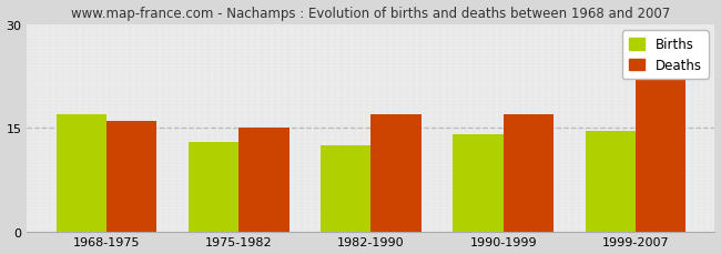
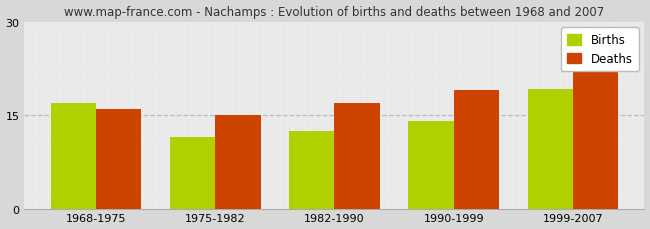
Births/1975-1982: 13.0 -> 11.4
Deaths/1990-1999: 17 -> 19
Births/1999-2007: 14.5 -> 19.2
